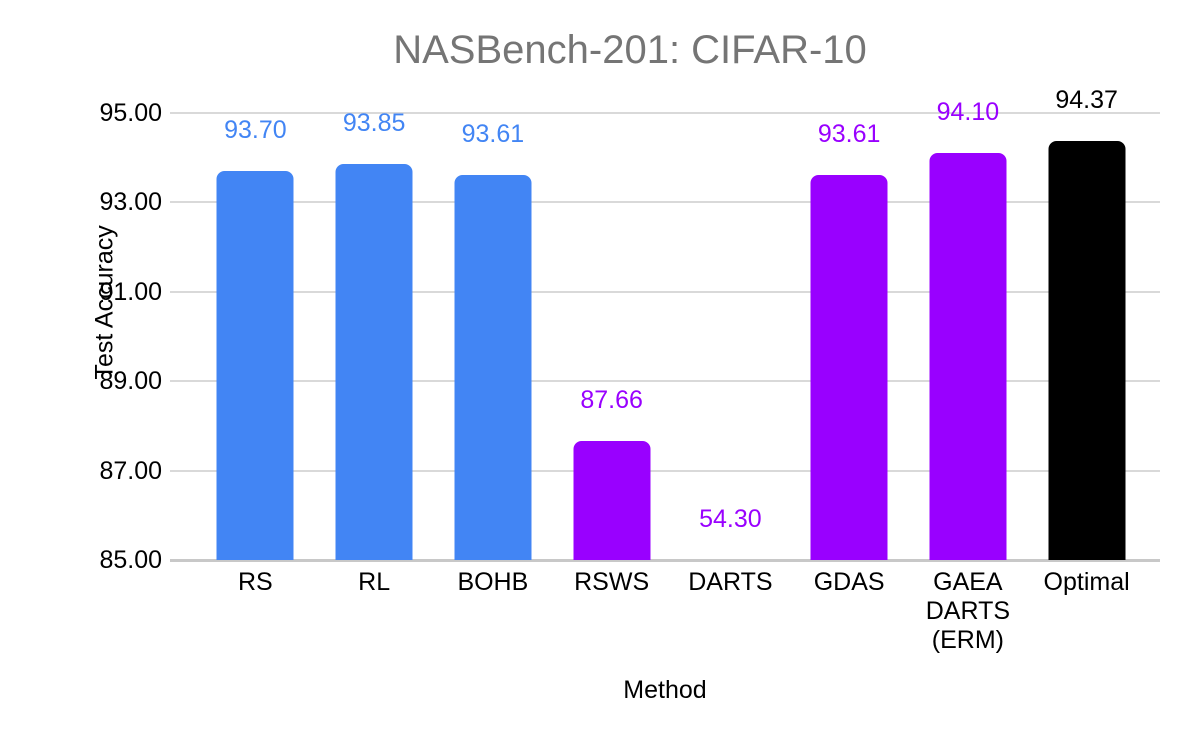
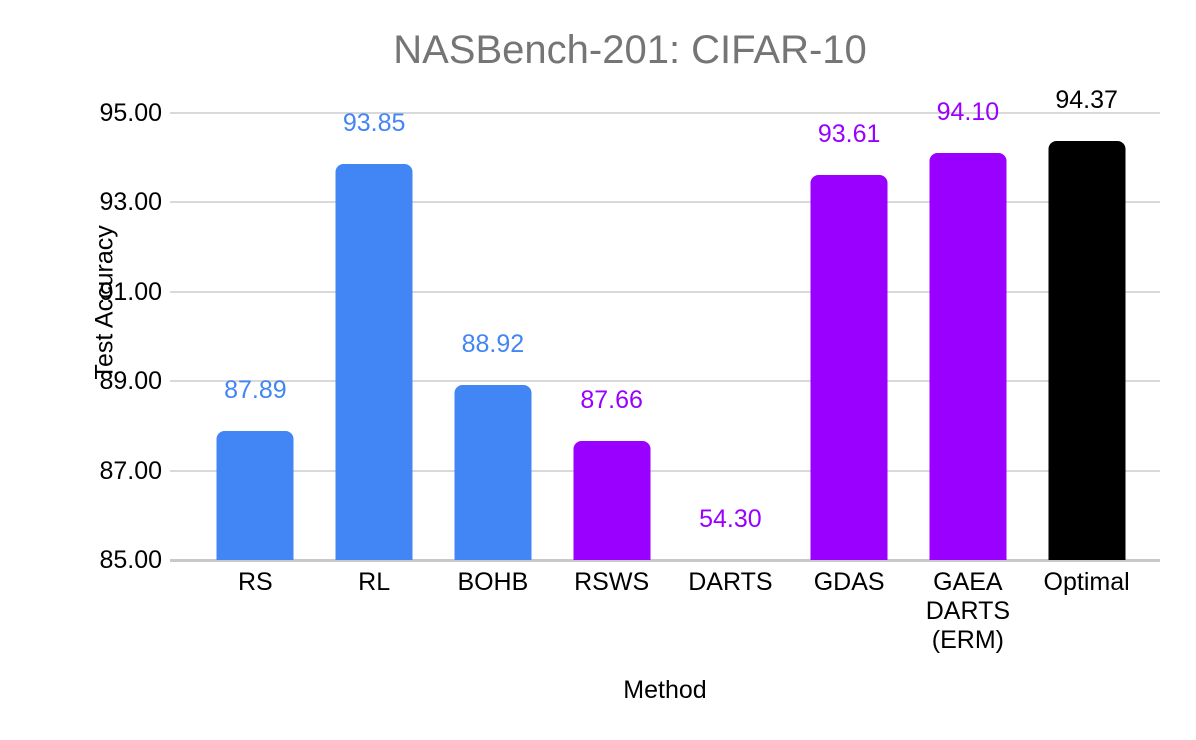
RS: 93.70 -> 87.89
BOHB: 93.61 -> 88.92
